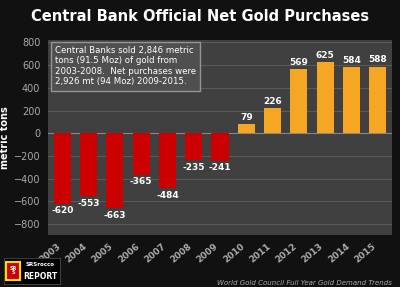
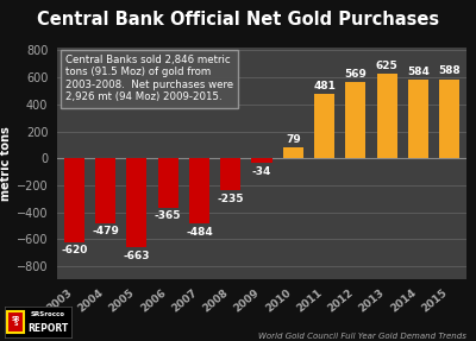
2004: -553 -> -479
2009: -241 -> -34
2011: 226 -> 481
